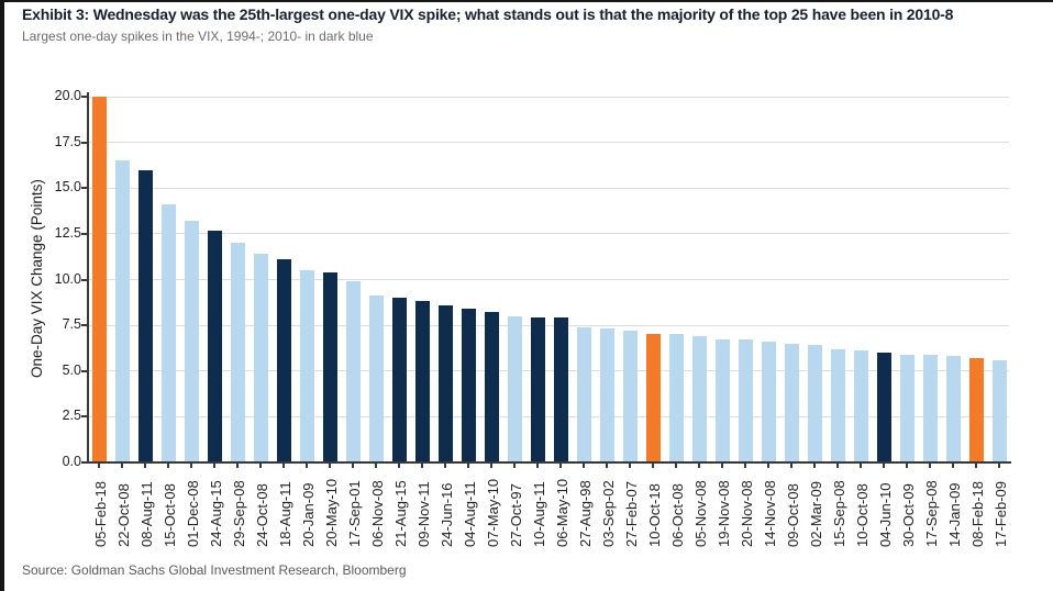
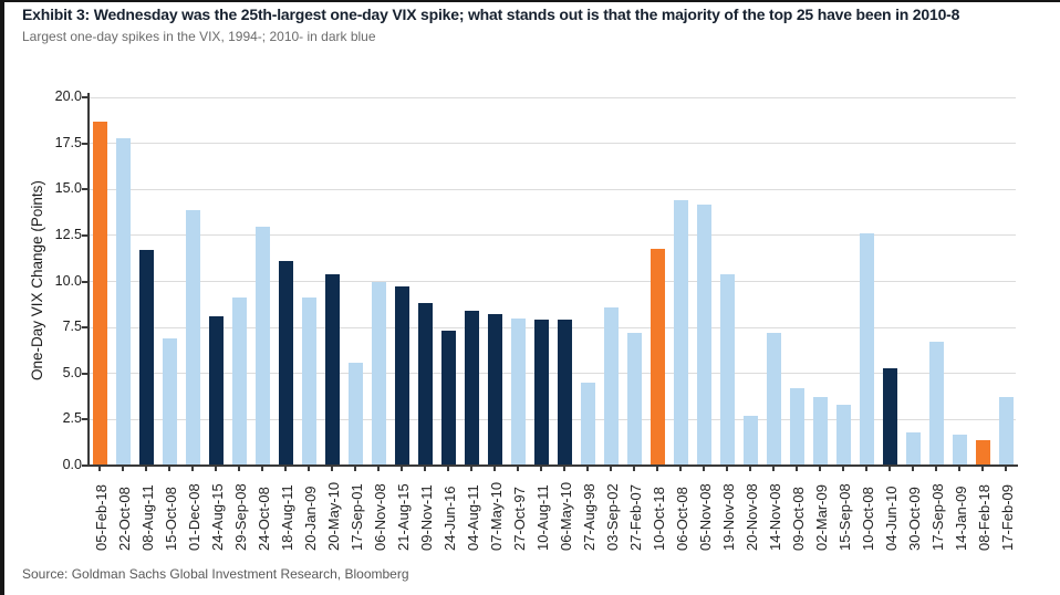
05-Feb-18: 20.0 -> 18.7
22-Oct-08: 16.5 -> 17.8
08-Aug-11: 16.0 -> 11.7
15-Oct-08: 14.1 -> 6.9
01-Dec-08: 13.2 -> 13.9
24-Aug-15: 12.7 -> 8.1
29-Sep-08: 12.0 -> 9.1
24-Oct-08: 11.4 -> 13.0
20-Jan-09: 10.5 -> 9.1
17-Sep-01: 9.9 -> 5.6
06-Nov-08: 9.1 -> 10.0
21-Aug-15: 9.0 -> 9.7
24-Jun-16: 8.6 -> 7.3
27-Aug-98: 7.4 -> 4.5
03-Sep-02: 7.3 -> 8.6
10-Oct-18: 7.0 -> 11.8
06-Oct-08: 7.0 -> 14.4
05-Nov-08: 6.9 -> 14.2
19-Nov-08: 6.7 -> 10.4
20-Nov-08: 6.7 -> 2.7
14-Nov-08: 6.6 -> 7.2
09-Oct-08: 6.5 -> 4.2
02-Mar-09: 6.4 -> 3.7
15-Sep-08: 6.2 -> 3.3
10-Oct-08: 6.1 -> 12.6
04-Jun-10: 6.0 -> 5.3
30-Oct-09: 5.9 -> 1.8
17-Sep-08: 5.9 -> 6.7
14-Jan-09: 5.8 -> 1.7
08-Feb-18: 5.7 -> 1.4
17-Feb-09: 5.6 -> 3.7
